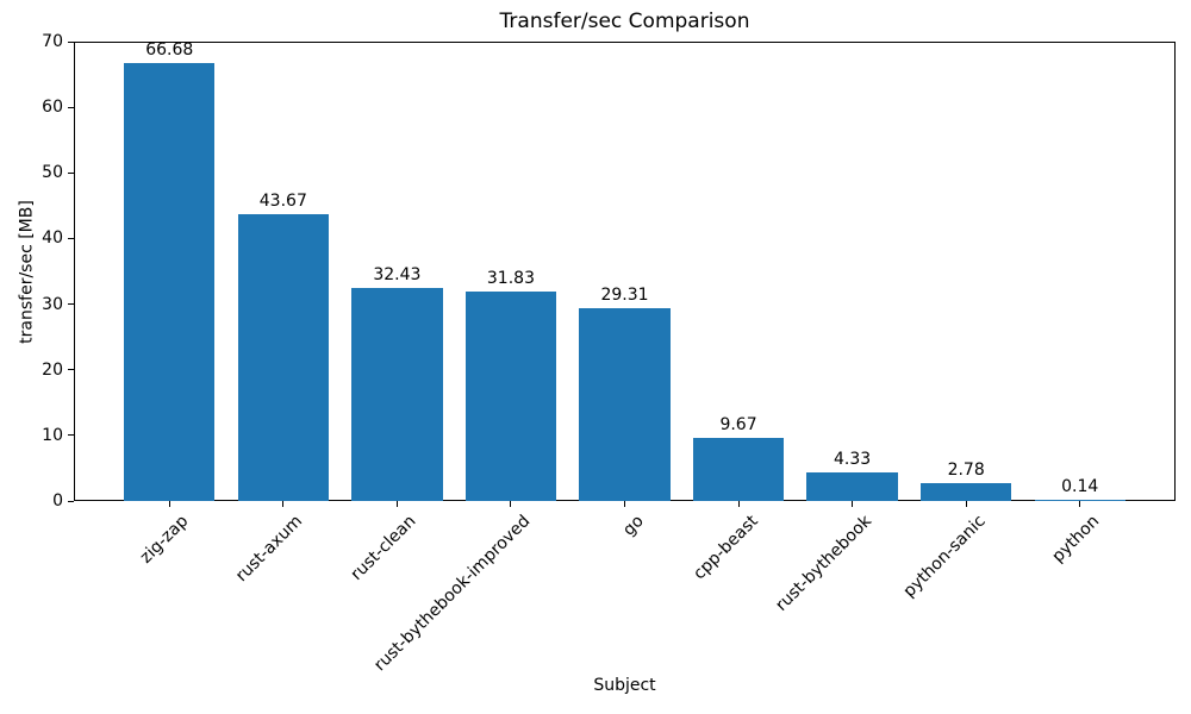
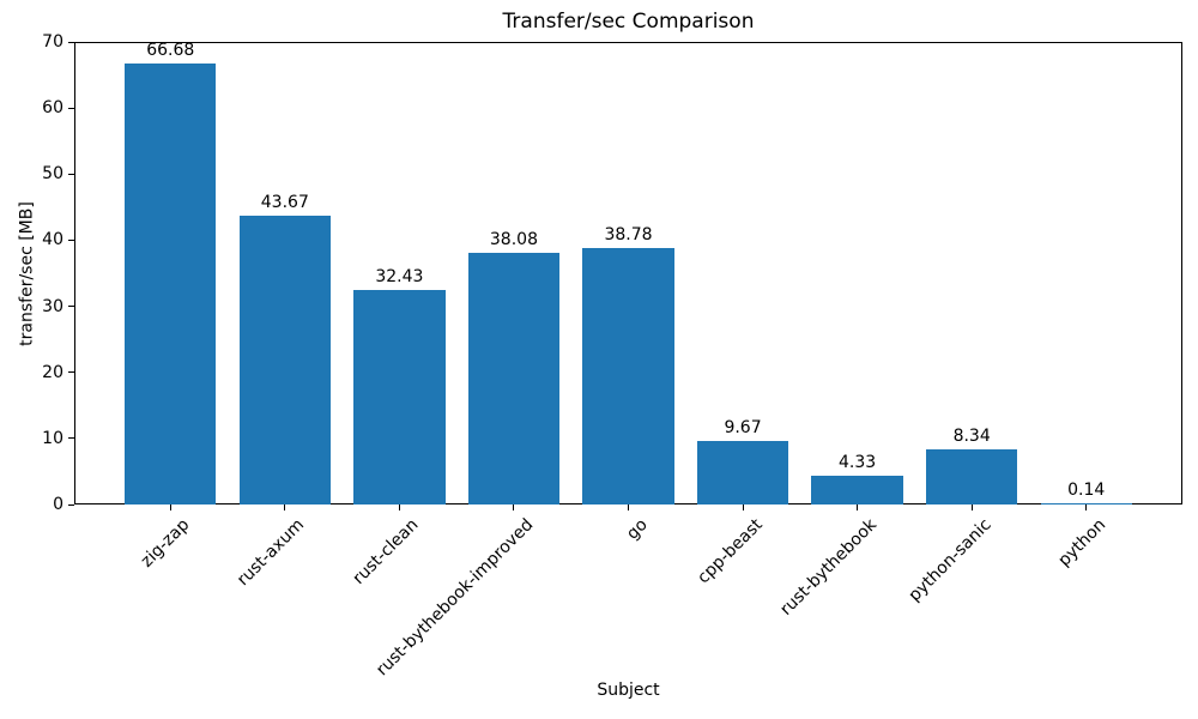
rust-bythebook-improved: 31.83 -> 38.08
go: 29.31 -> 38.78
python-sanic: 2.78 -> 8.34
